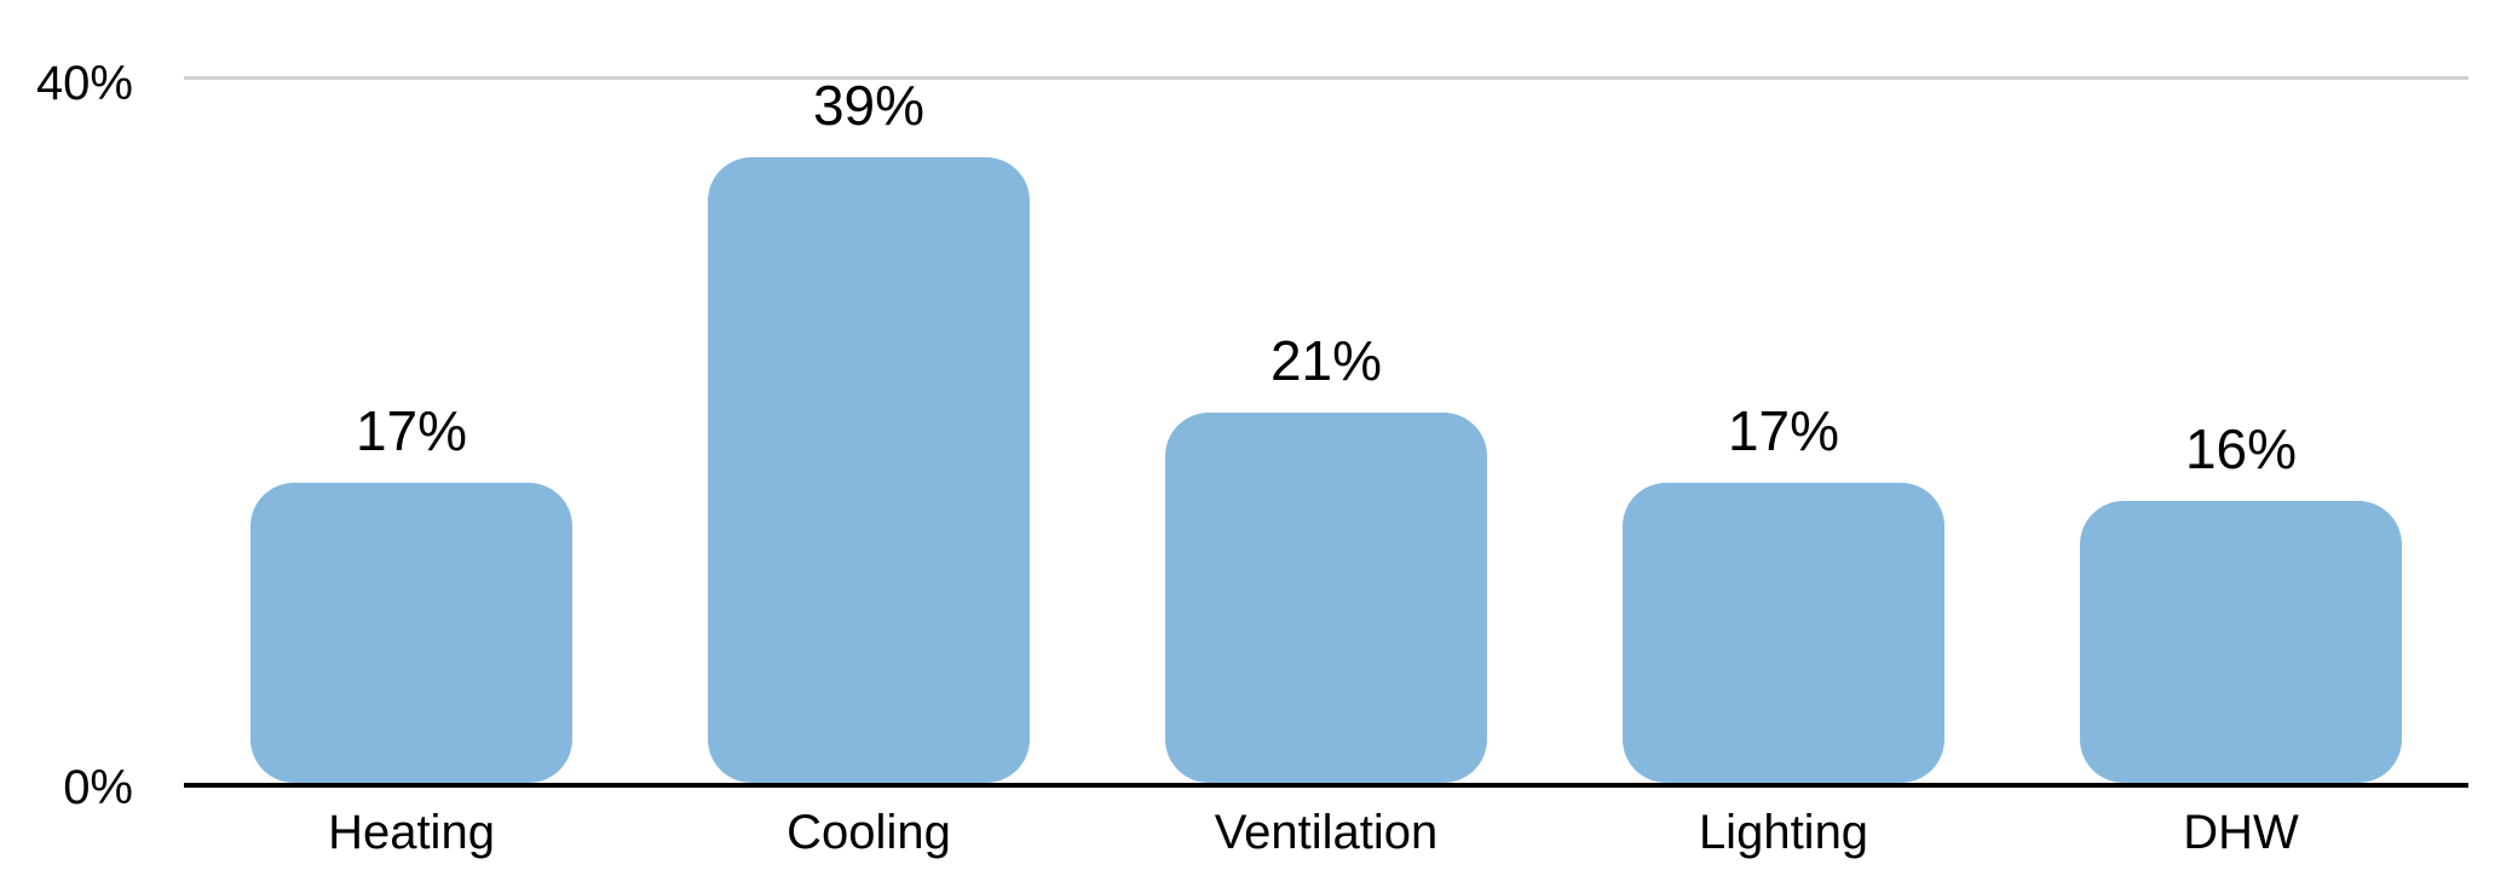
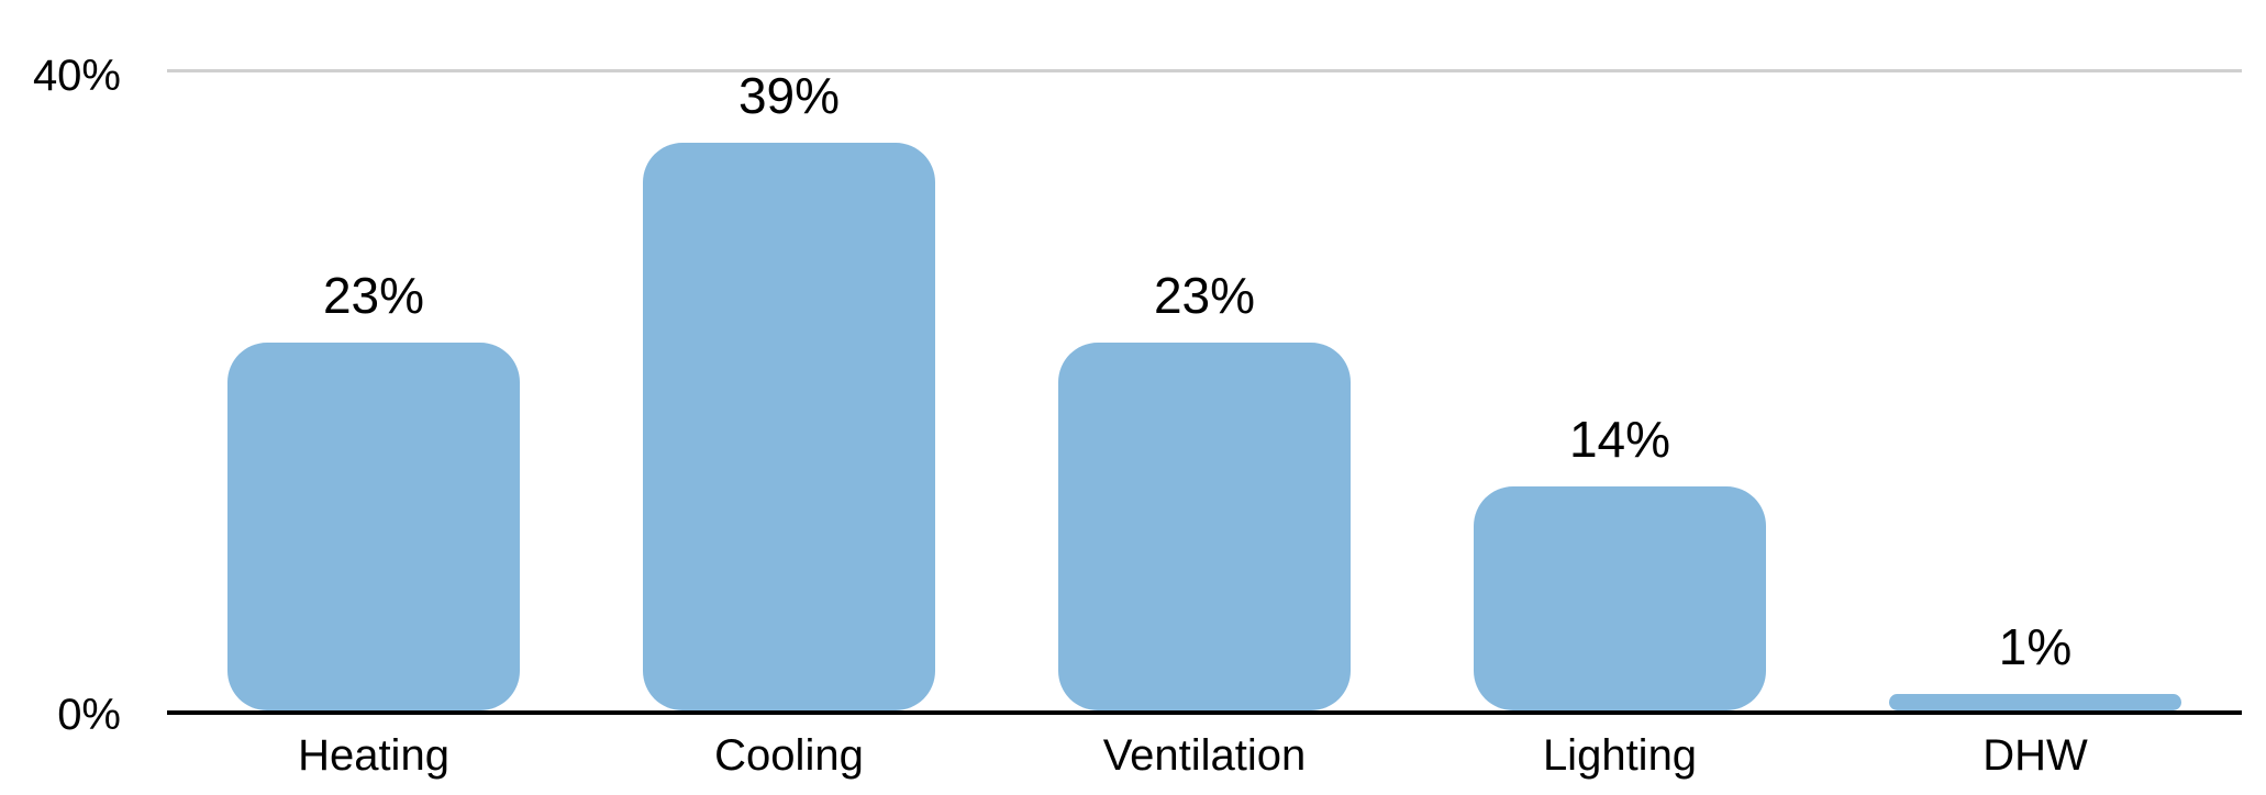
Heating: 17% -> 23%
Ventilation: 21% -> 23%
Lighting: 17% -> 14%
DHW: 16% -> 1%
